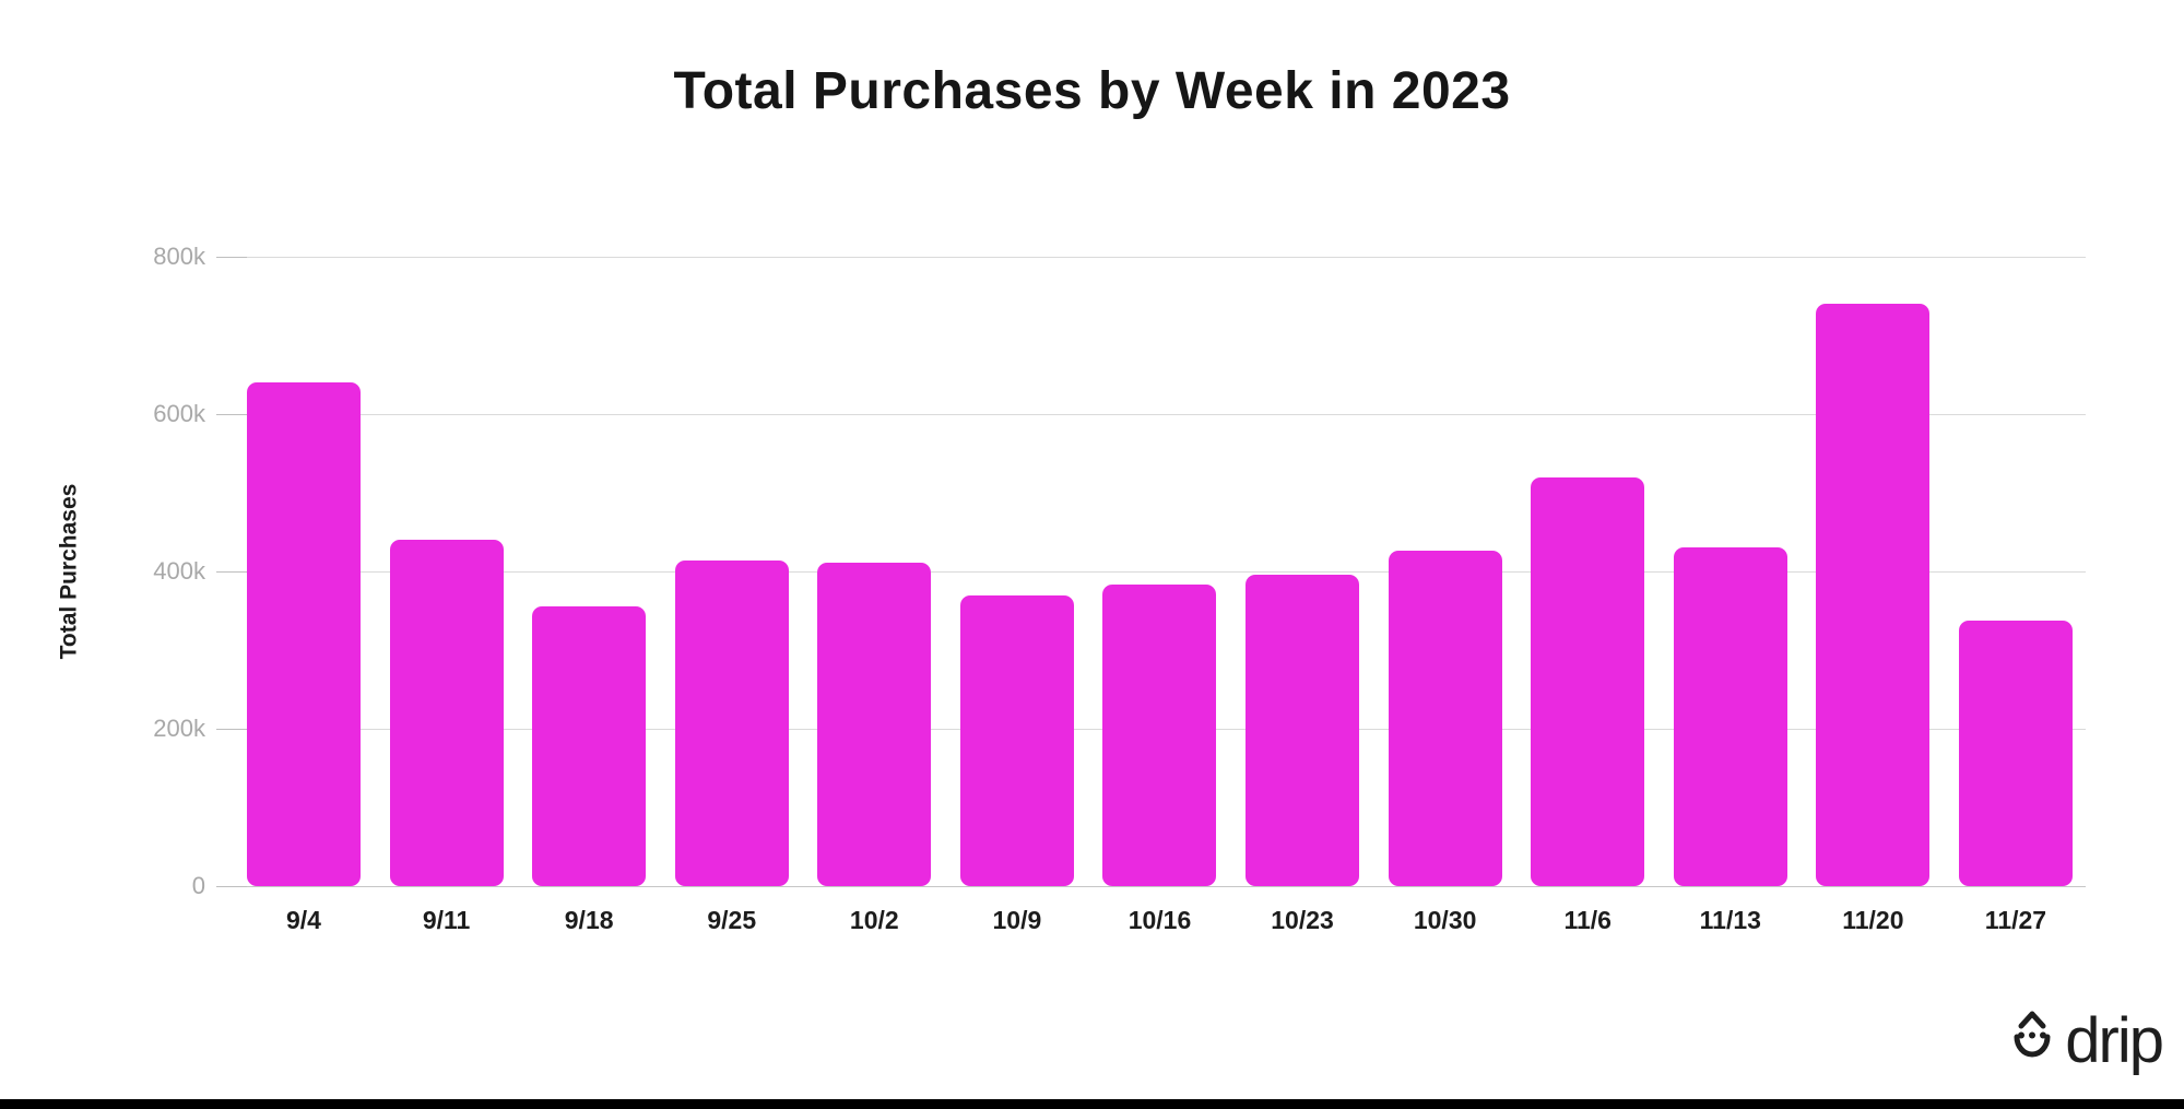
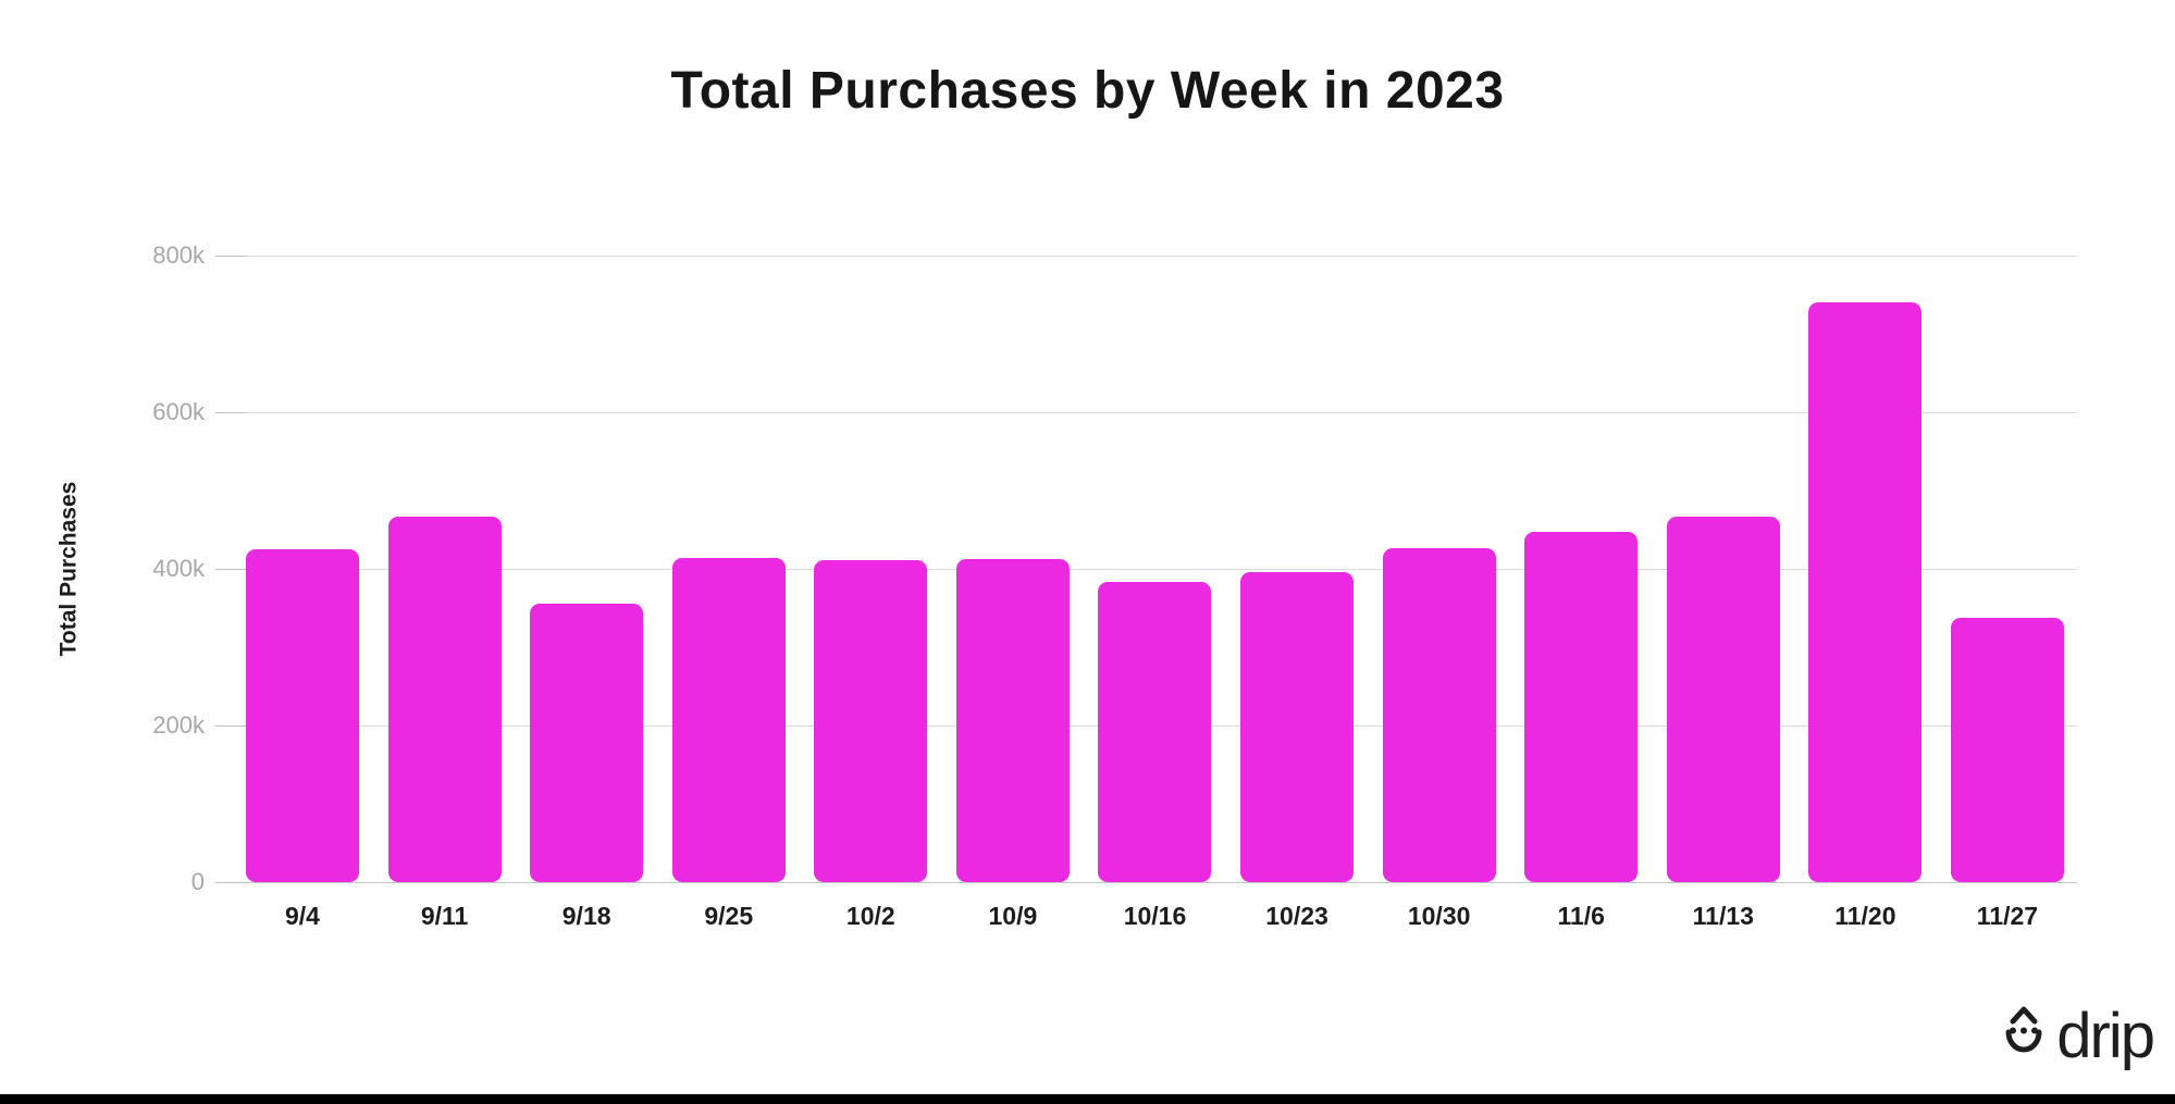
9/4: 640k -> 420k
9/11: 440k -> 470k
10/9: 370k -> 410k
11/6: 520k -> 450k
11/13: 430k -> 470k
